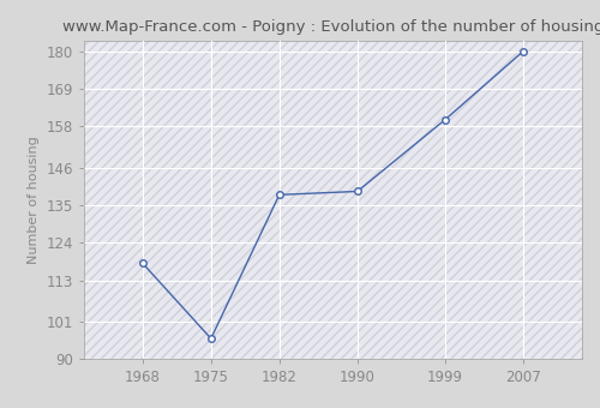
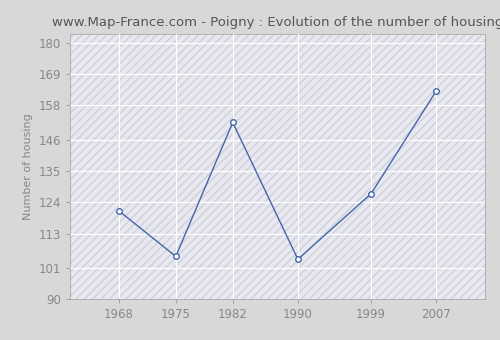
1968: 118 -> 121
1975: 96 -> 105
1982: 138 -> 152
1990: 139 -> 104
1999: 160 -> 127
2007: 180 -> 163
